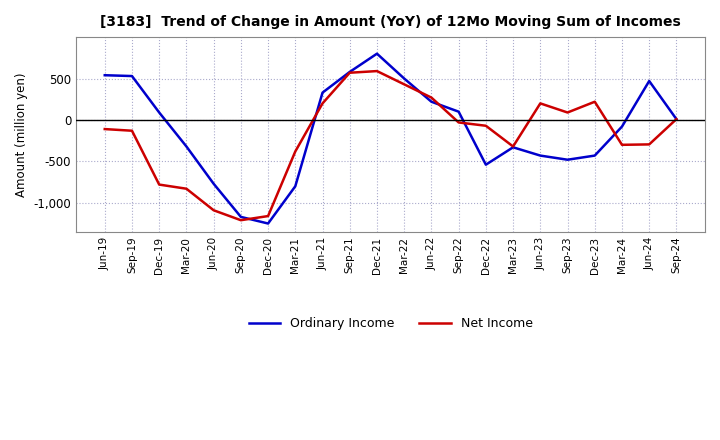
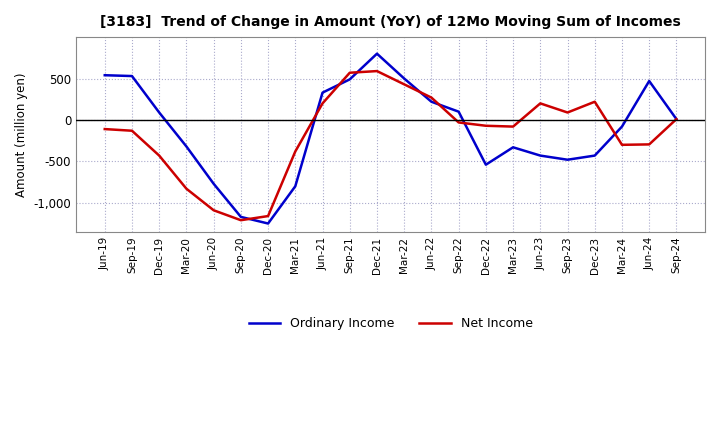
Net Income/Dec-19: -780 -> -430
Ordinary Income/Sep-21: 580 -> 490
Net Income/Mar-23: -320 -> -80
